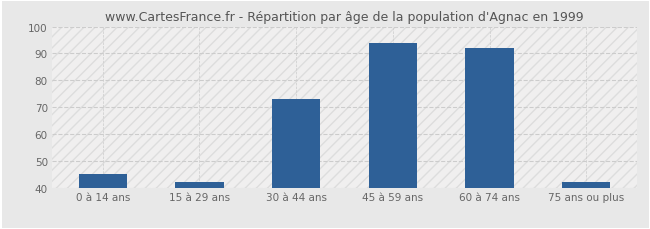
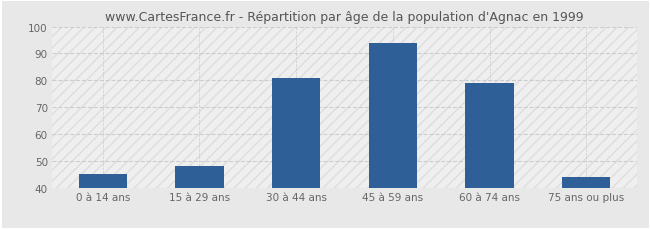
15 à 29 ans: 42 -> 48
30 à 44 ans: 73 -> 81
60 à 74 ans: 92 -> 79
75 ans ou plus: 42 -> 44
